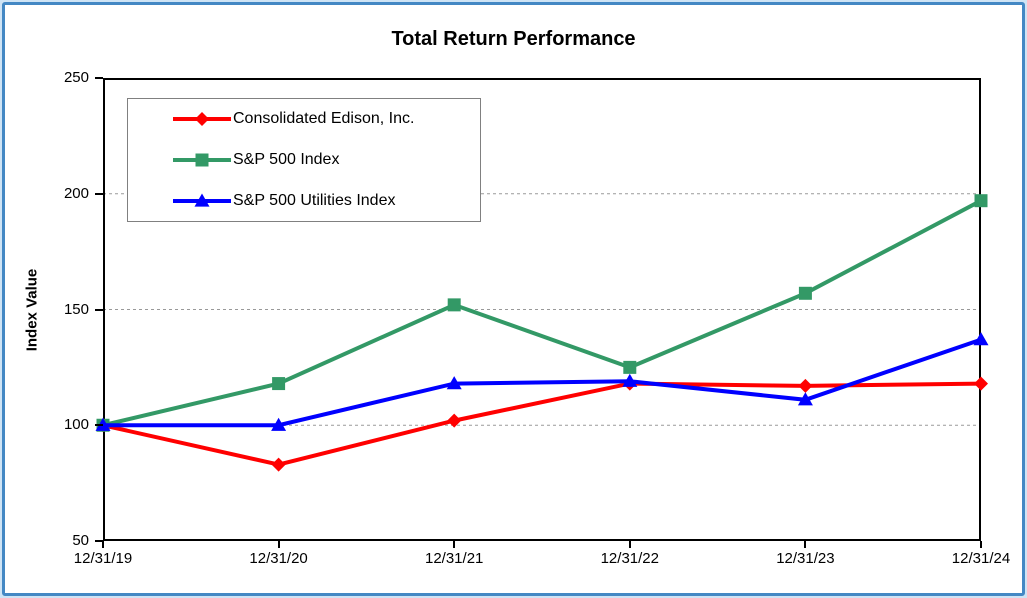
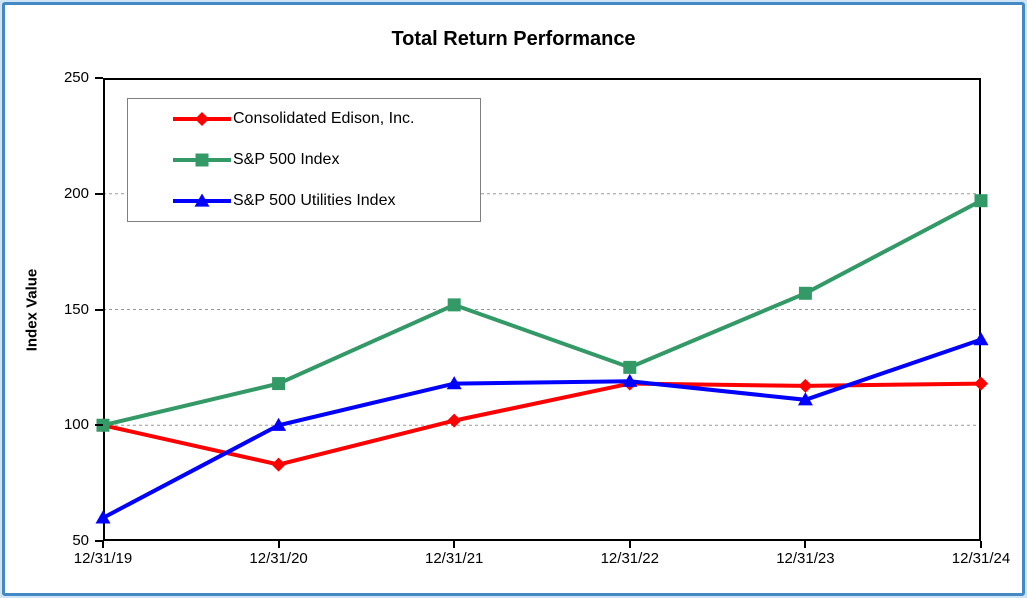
S&P 500 Utilities Index/12/31/19: 100 -> 60
